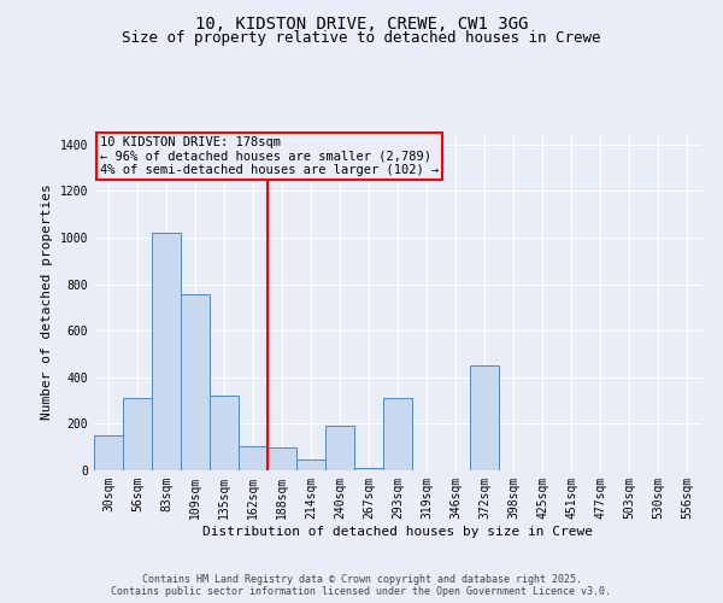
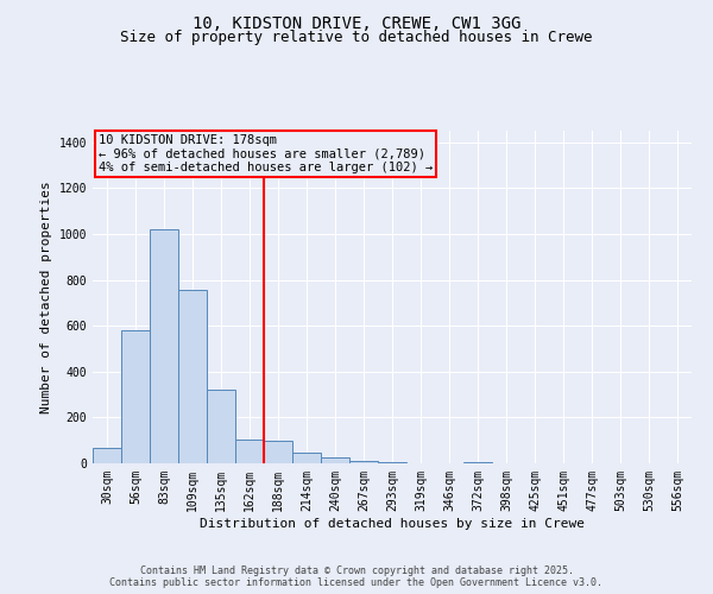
30sqm: 150 -> 70
56sqm: 310 -> 580
240sqm: 190 -> 30
293sqm: 310 -> 0
372sqm: 450 -> 0
